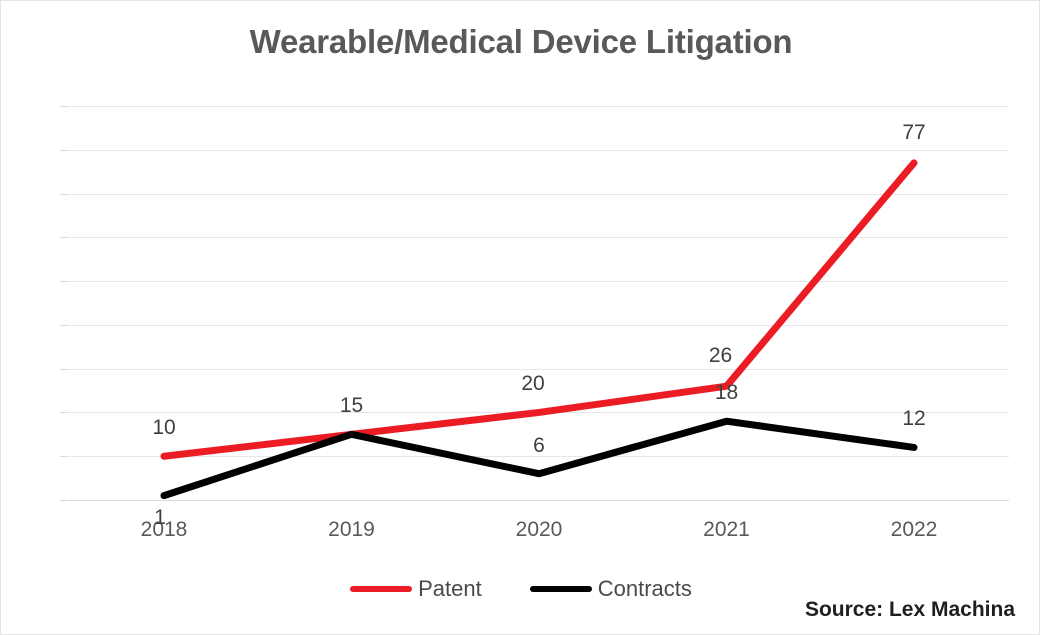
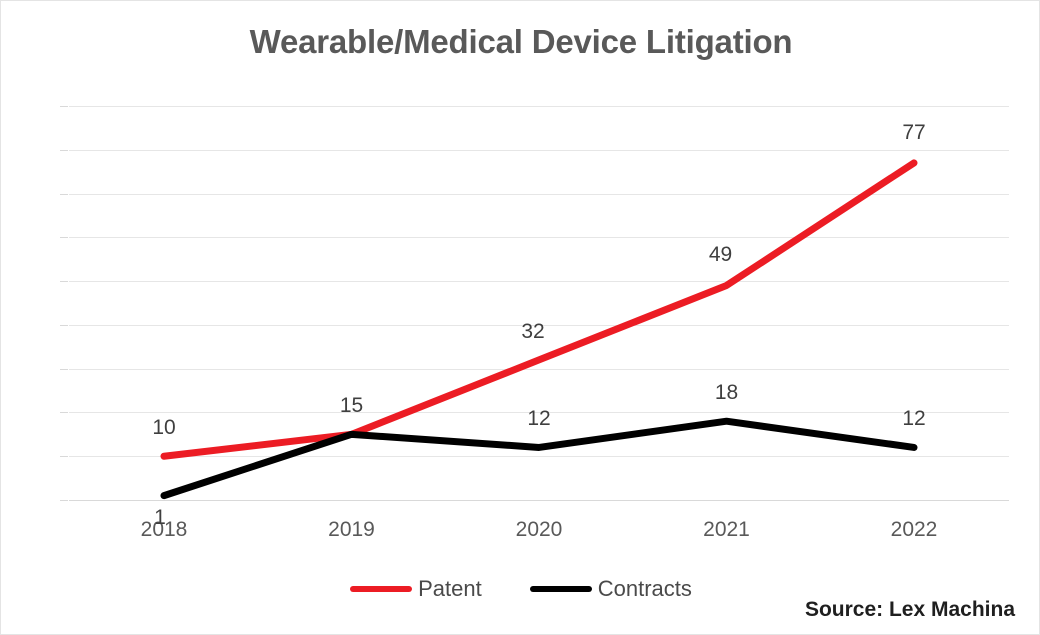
Patent/2020: 20 -> 32
Contracts/2020: 6 -> 12
Patent/2021: 26 -> 49
